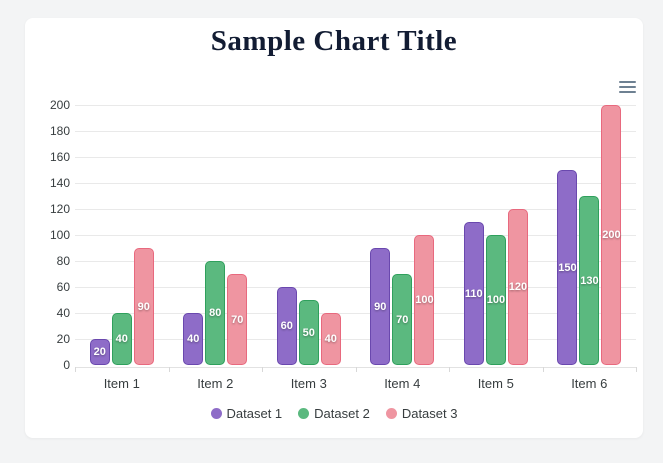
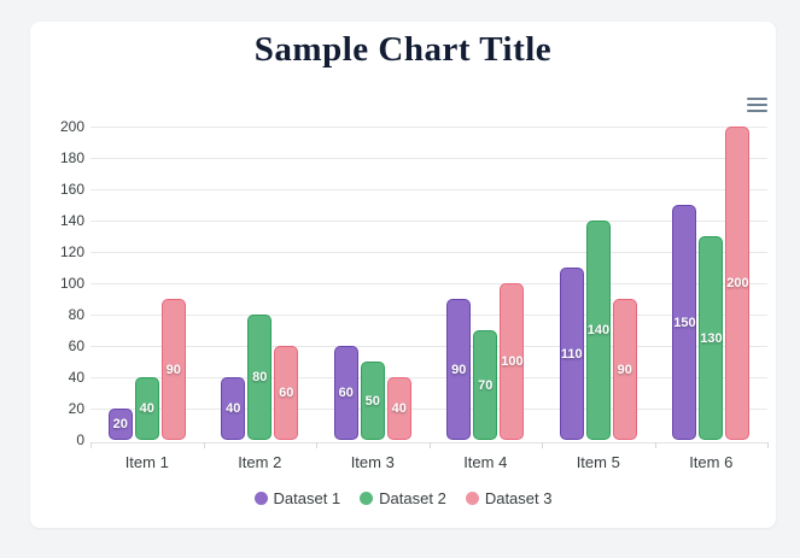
Dataset 3/Item 2: 70 -> 60
Dataset 2/Item 5: 100 -> 140
Dataset 3/Item 5: 120 -> 90
